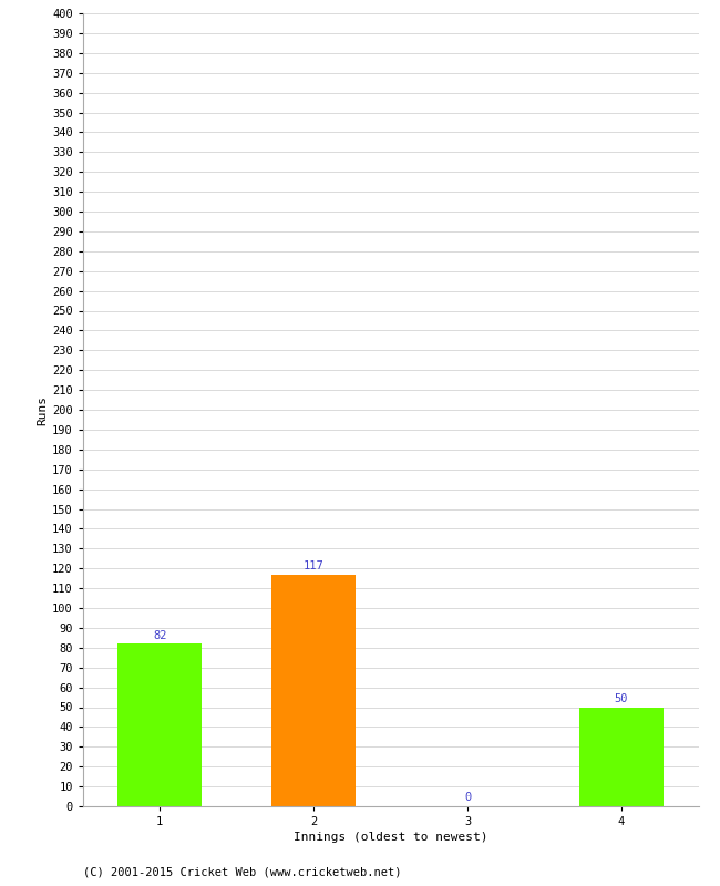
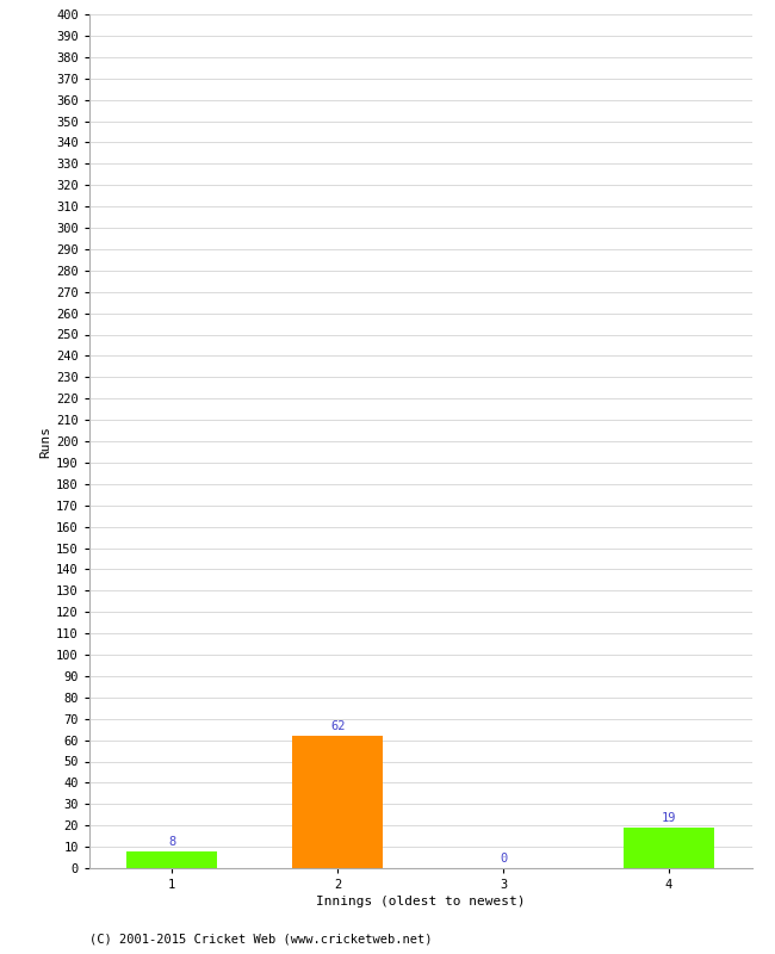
1: 82 -> 8
2: 117 -> 62
4: 50 -> 19
